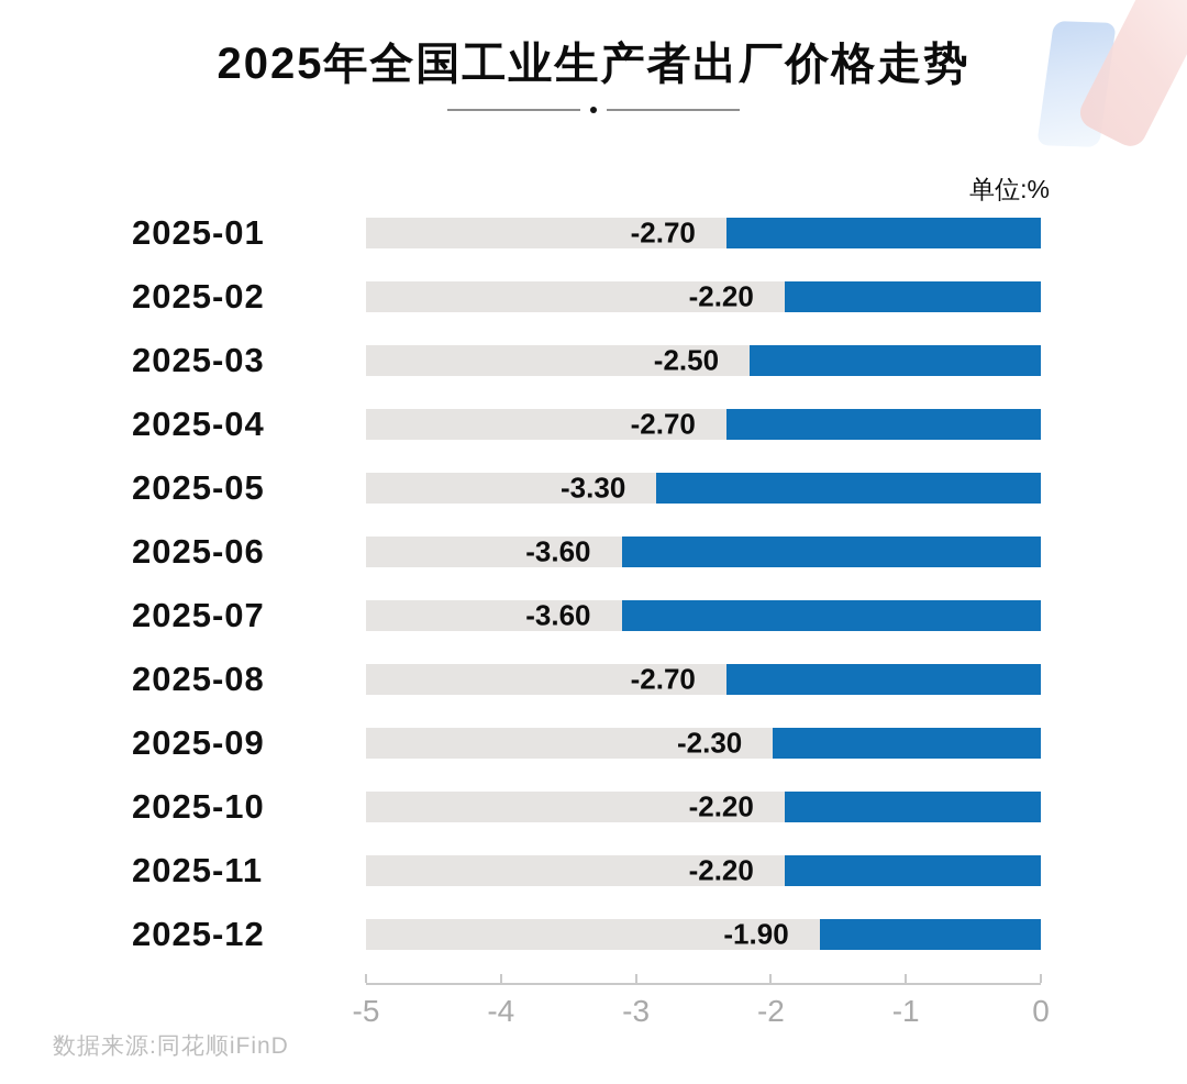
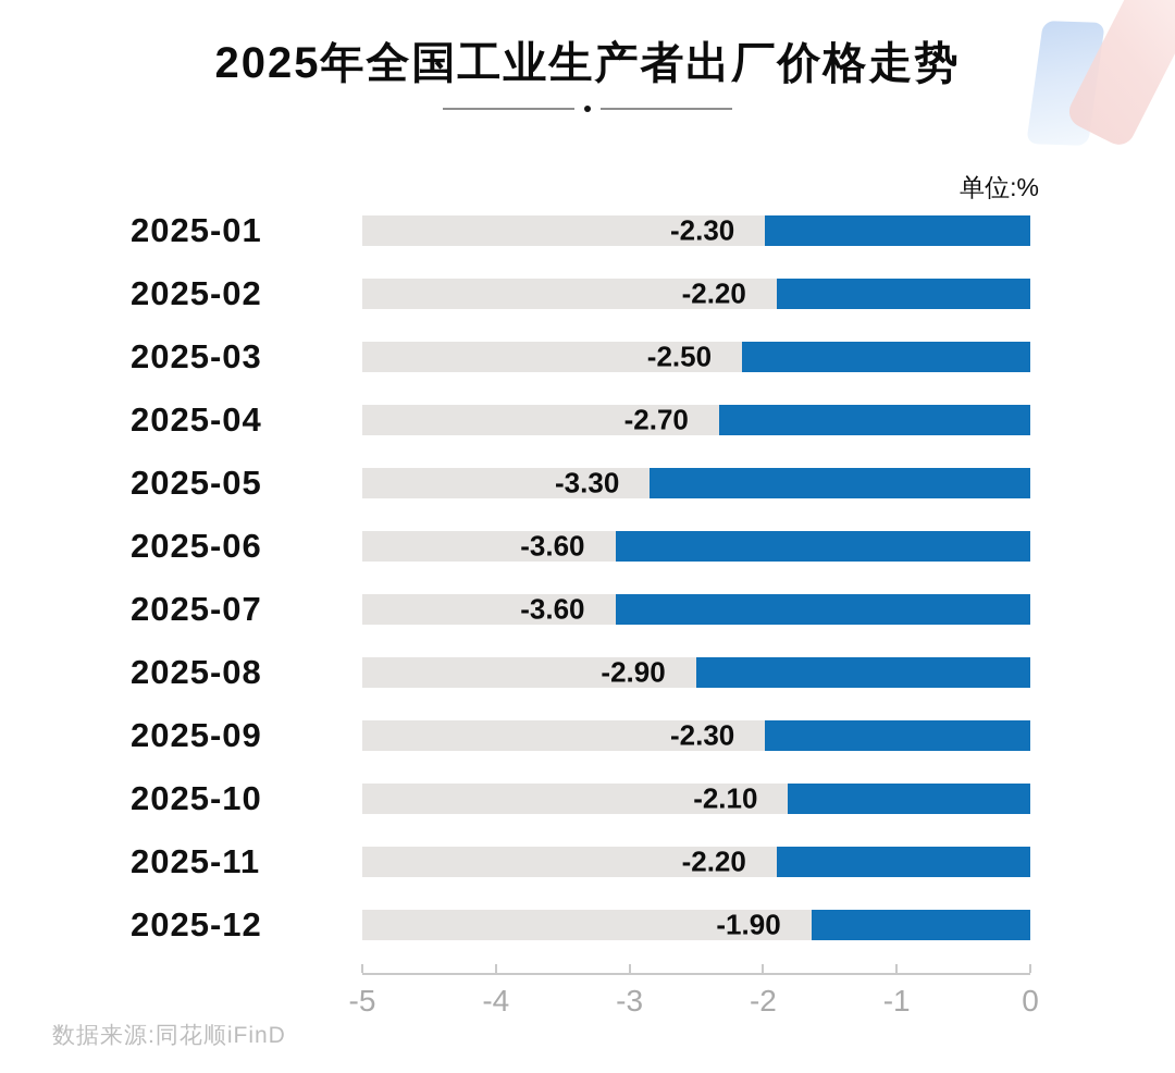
2025-01: -2.70 -> -2.30
2025-08: -2.70 -> -2.90
2025-10: -2.20 -> -2.10
